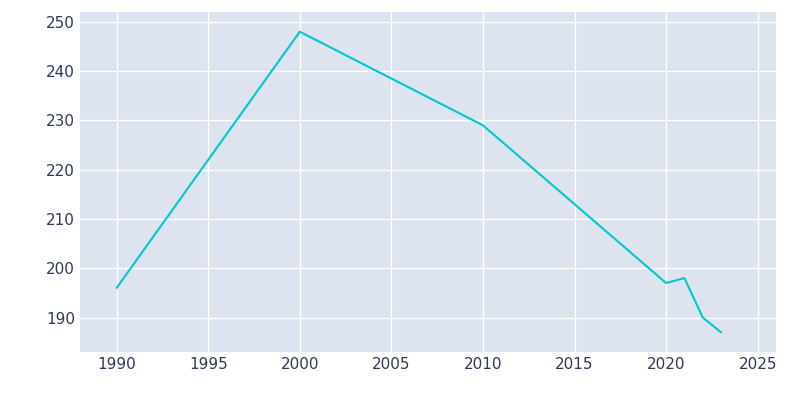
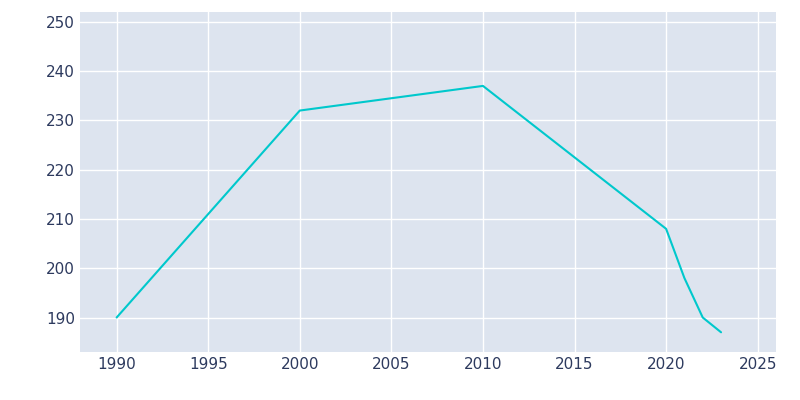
1990: 196 -> 190
2000: 248 -> 232
2010: 229 -> 237
2020: 197 -> 208
